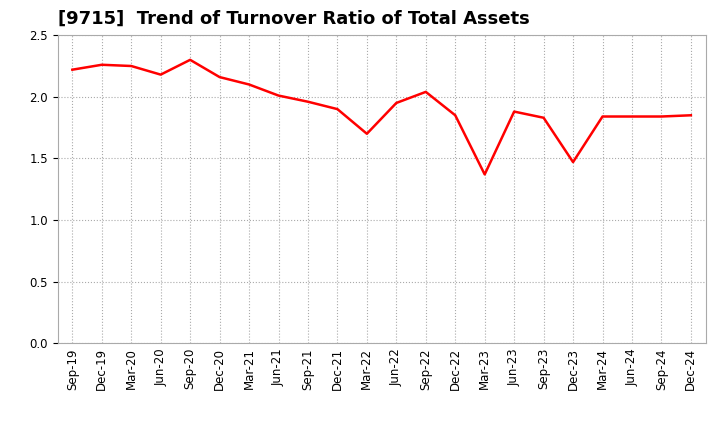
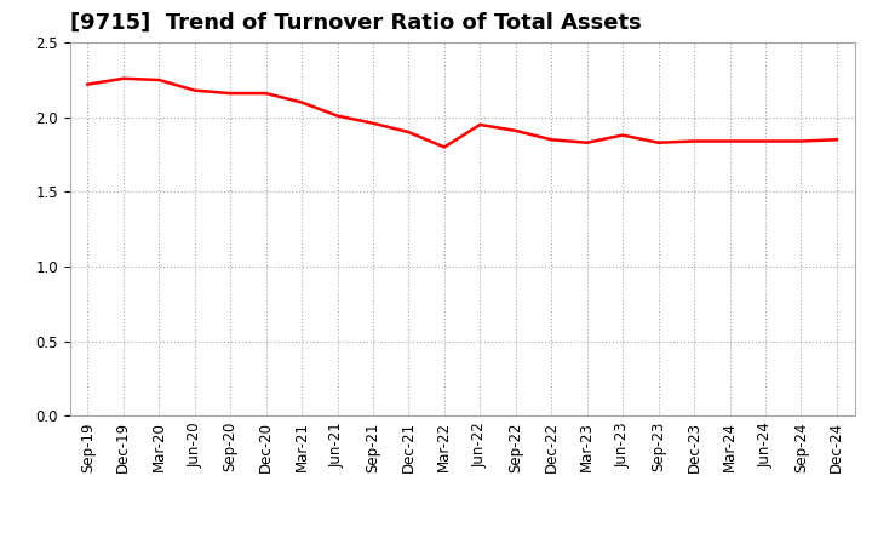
Sep-20: 2.30 -> 2.16
Mar-22: 1.70 -> 1.80
Sep-22: 2.04 -> 1.91
Mar-23: 1.37 -> 1.83
Dec-23: 1.47 -> 1.84
